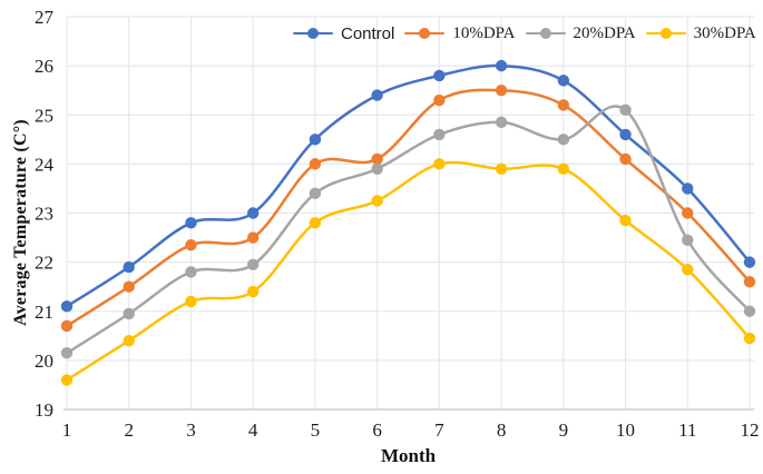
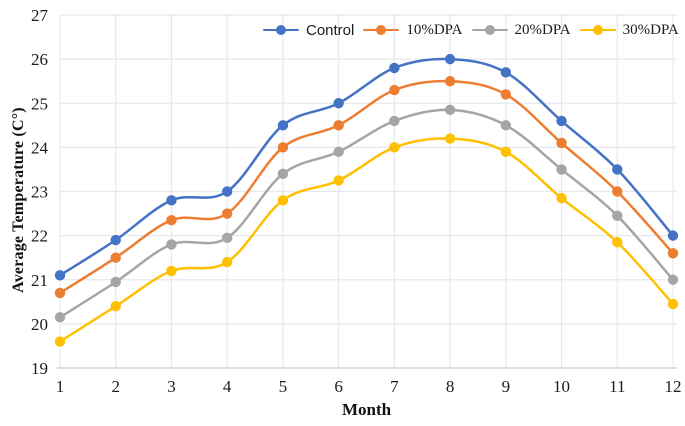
Control/6: 25.4 -> 25.0
10%DPA/6: 24.1 -> 24.5
30%DPA/8: 23.9 -> 24.2
20%DPA/10: 25.1 -> 23.5
